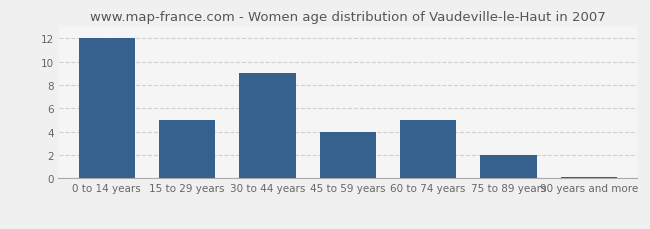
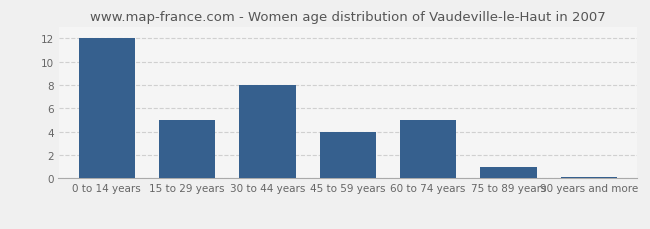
30 to 44 years: 9.0 -> 8.0
75 to 89 years: 2.0 -> 1.0
